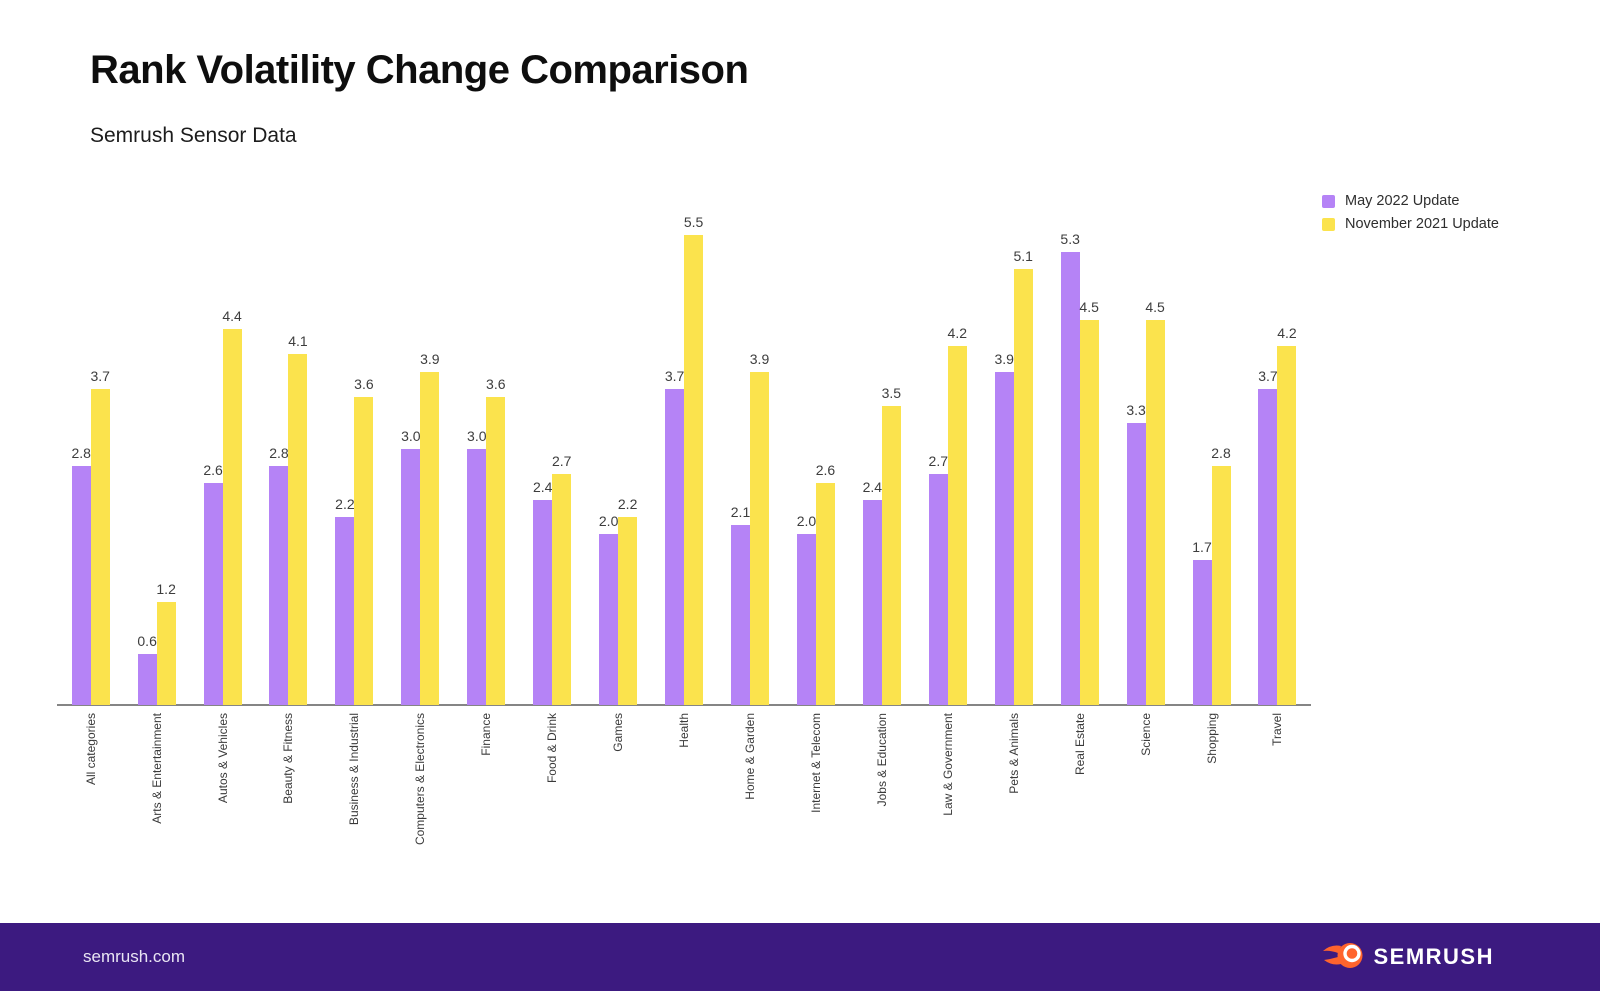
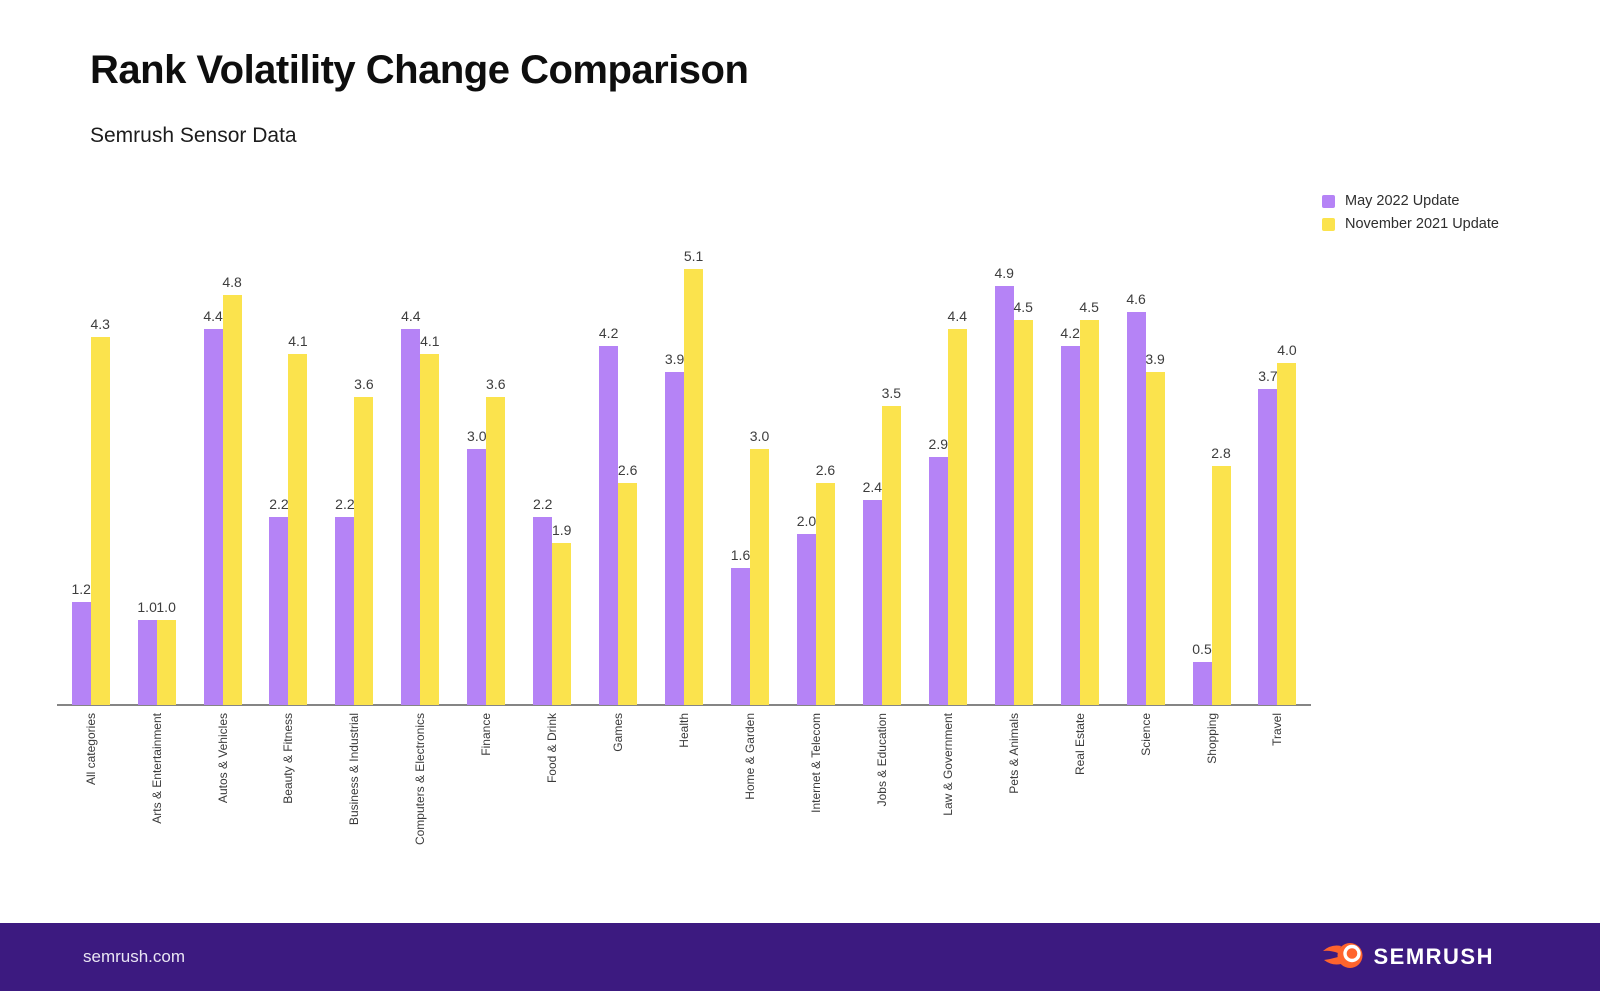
May 2022 Update/All categories: 2.8 -> 1.2
November 2021 Update/All categories: 3.7 -> 4.3
May 2022 Update/Arts & Entertainment: 0.6 -> 1.0
November 2021 Update/Arts & Entertainment: 1.2 -> 1.0
May 2022 Update/Autos & Vehicles: 2.6 -> 4.4
November 2021 Update/Autos & Vehicles: 4.4 -> 4.8
May 2022 Update/Beauty & Fitness: 2.8 -> 2.2
May 2022 Update/Computers & Electronics: 3.0 -> 4.4
November 2021 Update/Computers & Electronics: 3.9 -> 4.1
May 2022 Update/Food & Drink: 2.4 -> 2.2
November 2021 Update/Food & Drink: 2.7 -> 1.9
May 2022 Update/Games: 2.0 -> 4.2
November 2021 Update/Games: 2.2 -> 2.6
May 2022 Update/Health: 3.7 -> 3.9
November 2021 Update/Health: 5.5 -> 5.1
May 2022 Update/Home & Garden: 2.1 -> 1.6
November 2021 Update/Home & Garden: 3.9 -> 3.0
May 2022 Update/Law & Government: 2.7 -> 2.9
November 2021 Update/Law & Government: 4.2 -> 4.4
May 2022 Update/Pets & Animals: 3.9 -> 4.9
November 2021 Update/Pets & Animals: 5.1 -> 4.5
May 2022 Update/Real Estate: 5.3 -> 4.2
May 2022 Update/Science: 3.3 -> 4.6
November 2021 Update/Science: 4.5 -> 3.9
May 2022 Update/Shopping: 1.7 -> 0.5
November 2021 Update/Travel: 4.2 -> 4.0
